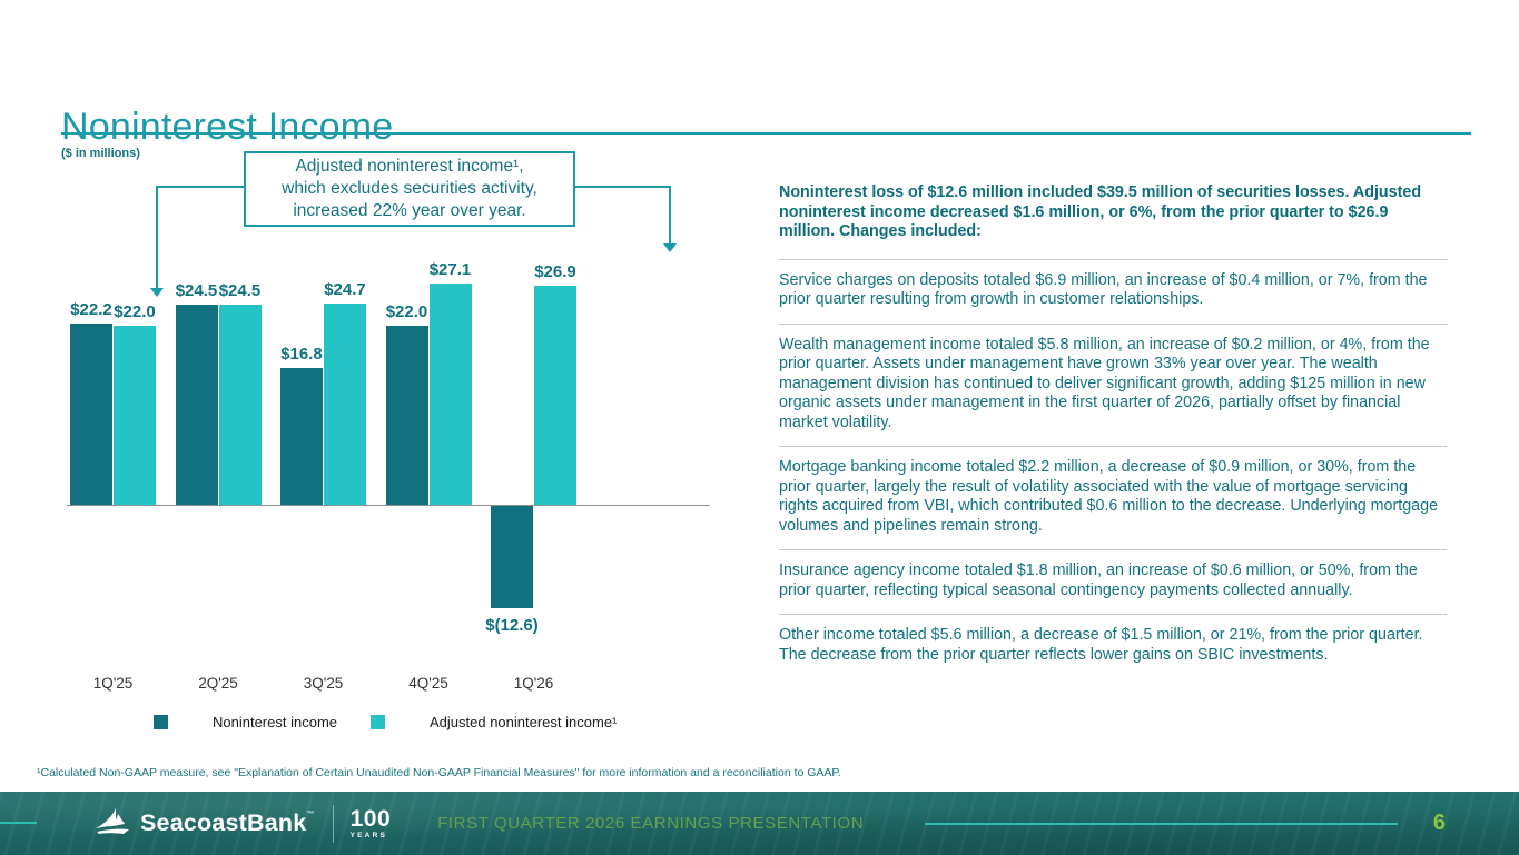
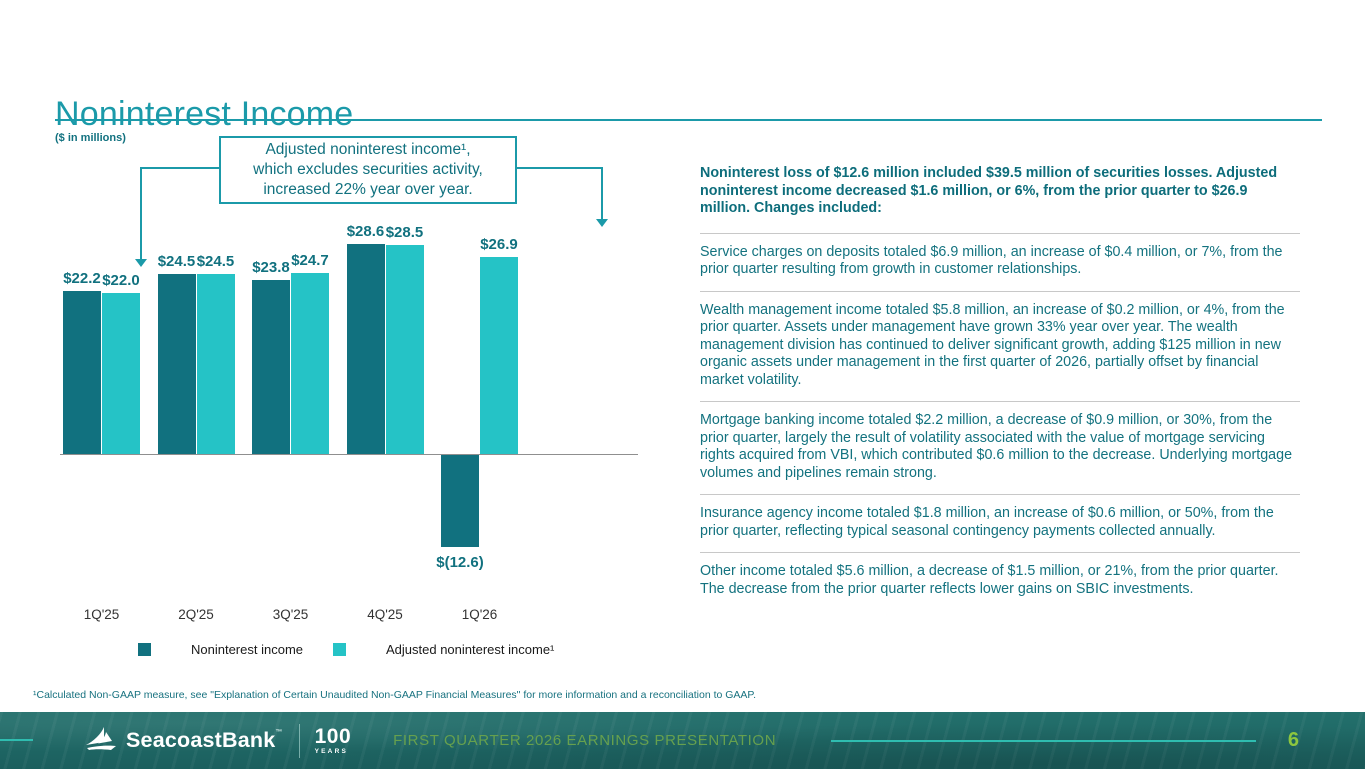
Noninterest income/3Q'25: $16.8 -> $23.8
Noninterest income/4Q'25: $22.0 -> $28.6
Adjusted noninterest income¹/4Q'25: $27.1 -> $28.5
